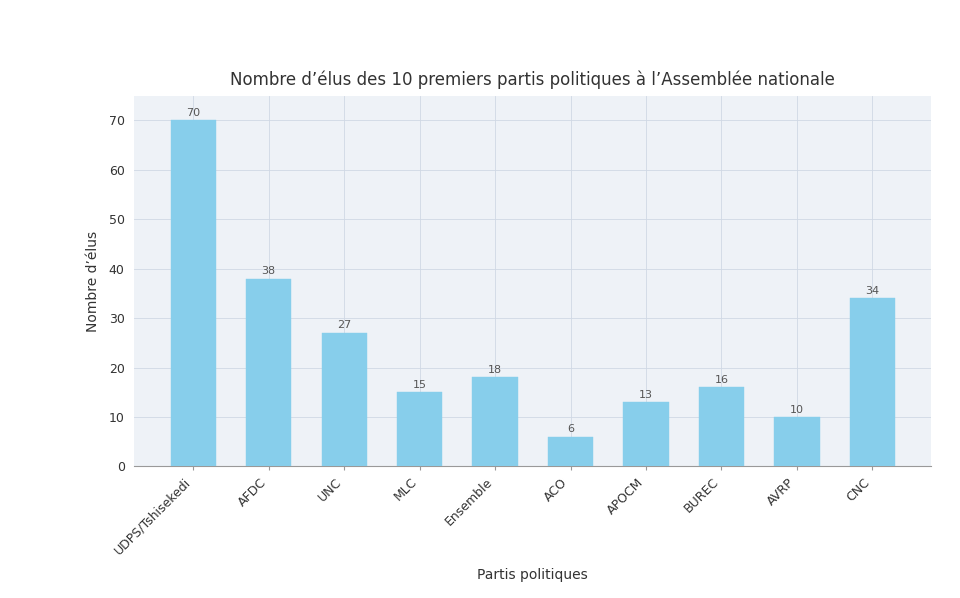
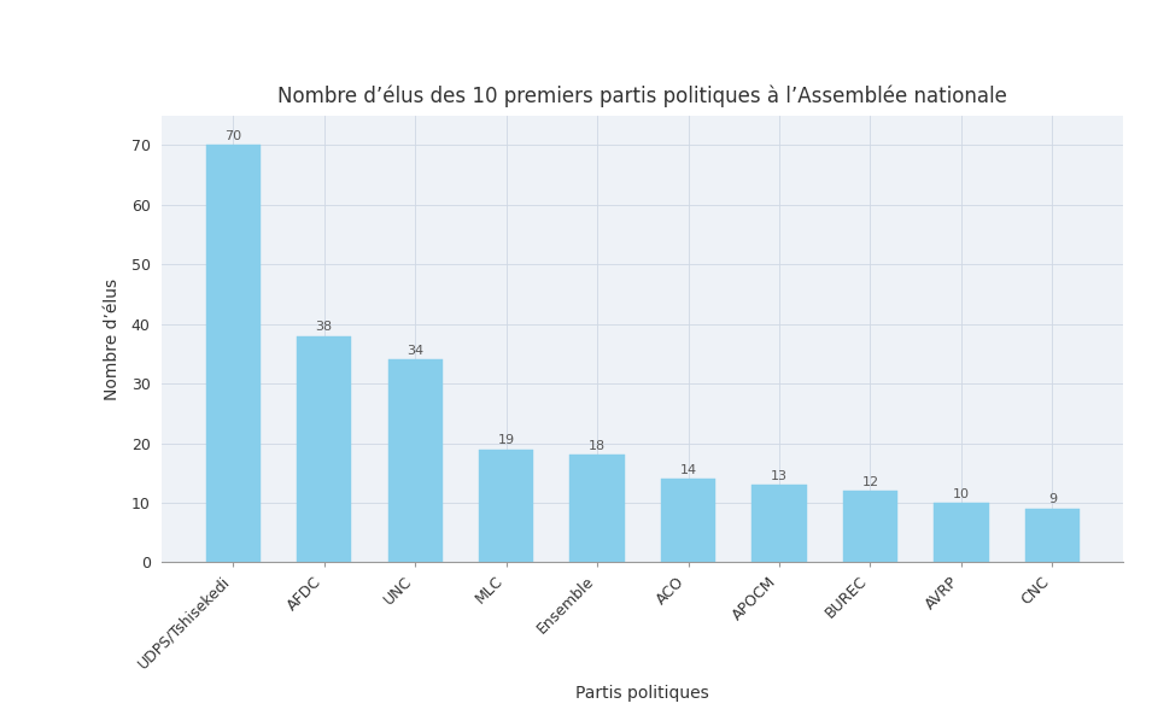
UNC: 27 -> 34
MLC: 15 -> 19
ACO: 6 -> 14
BUREC: 16 -> 12
CNC: 34 -> 9
